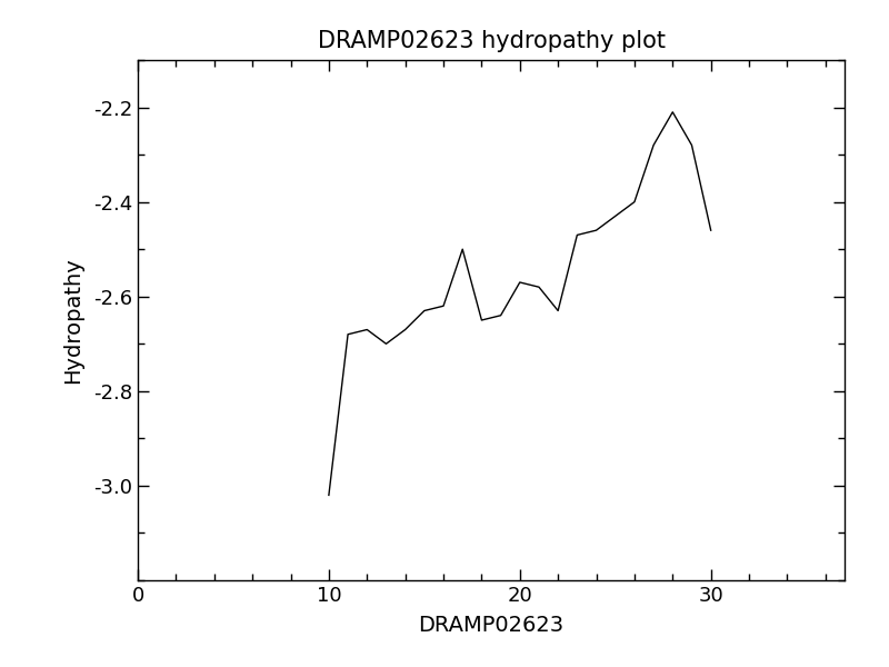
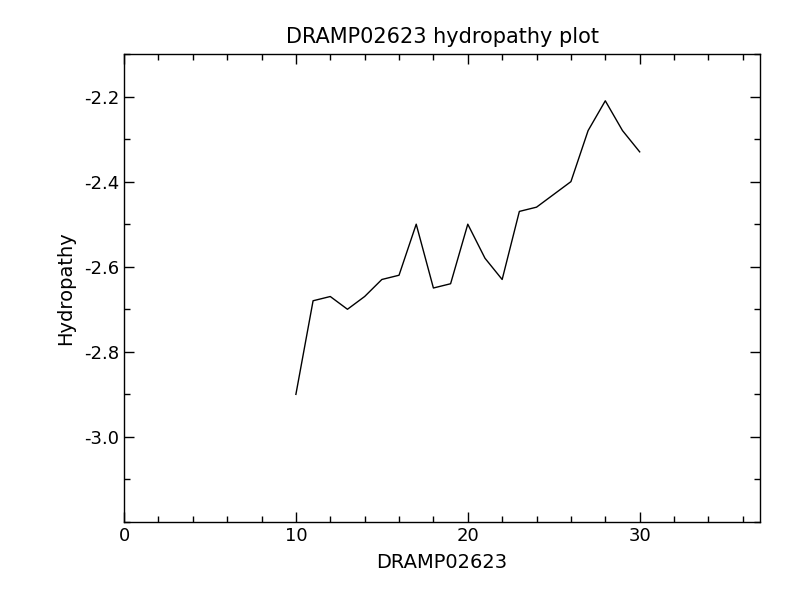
10: -3.02 -> -2.90
20: -2.57 -> -2.50
30: -2.46 -> -2.33
